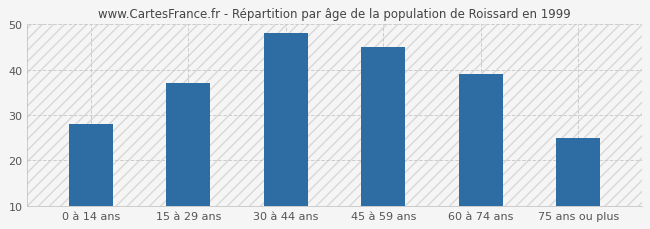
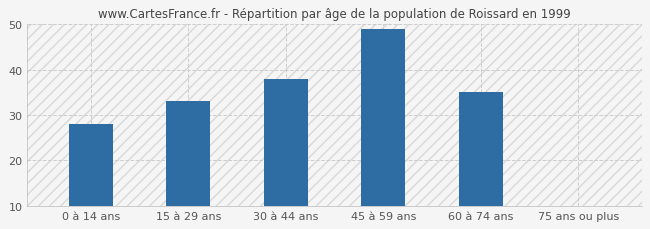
15 à 29 ans: 37 -> 33
30 à 44 ans: 48 -> 38
45 à 59 ans: 45 -> 49
60 à 74 ans: 39 -> 35
75 ans ou plus: 25 -> 10
